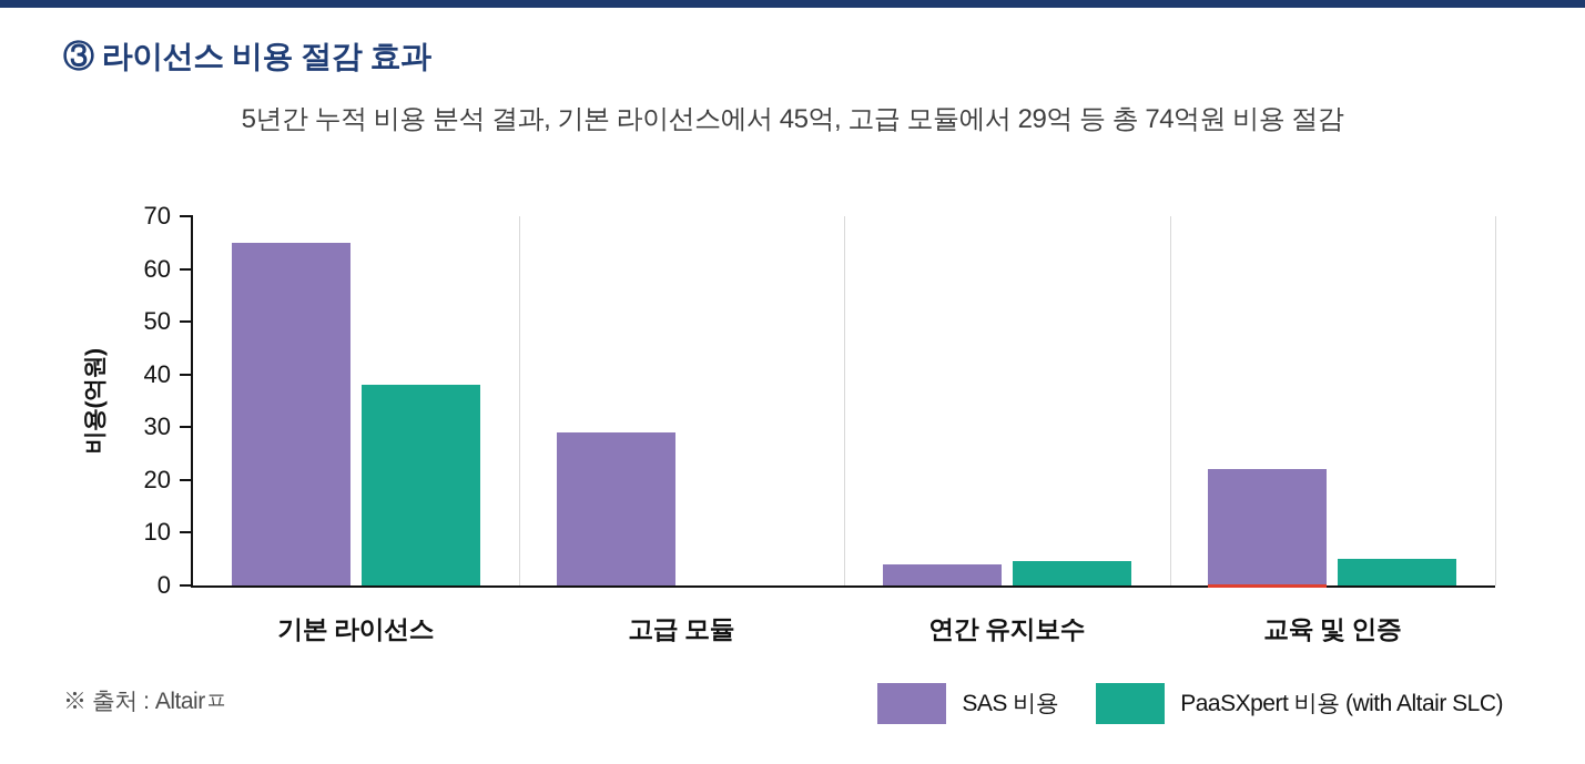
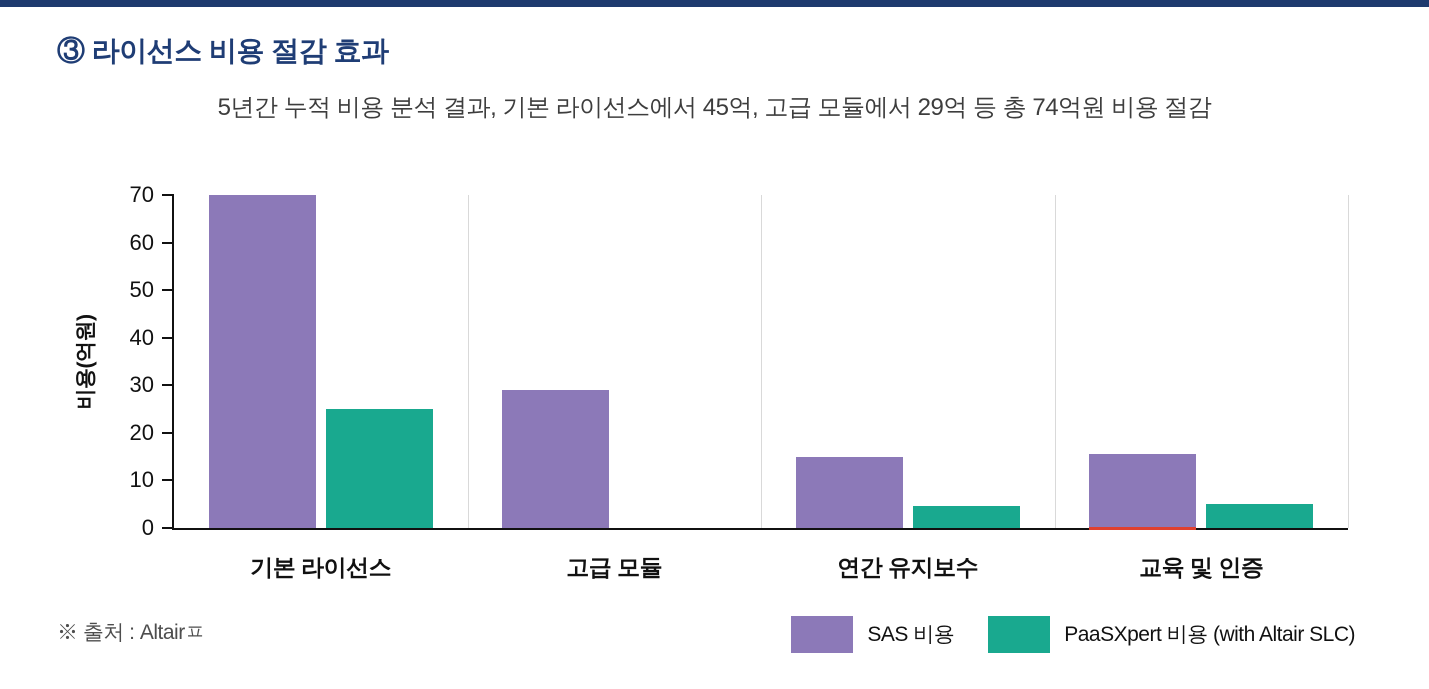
SAS 비용/기본 라이선스: 65 -> 70
PaaSXpert 비용 (with Altair SLC)/기본 라이선스: 38 -> 25
SAS 비용/연간 유지보수: 4 -> 15
SAS 비용/교육 및 인증: 22 -> 16
